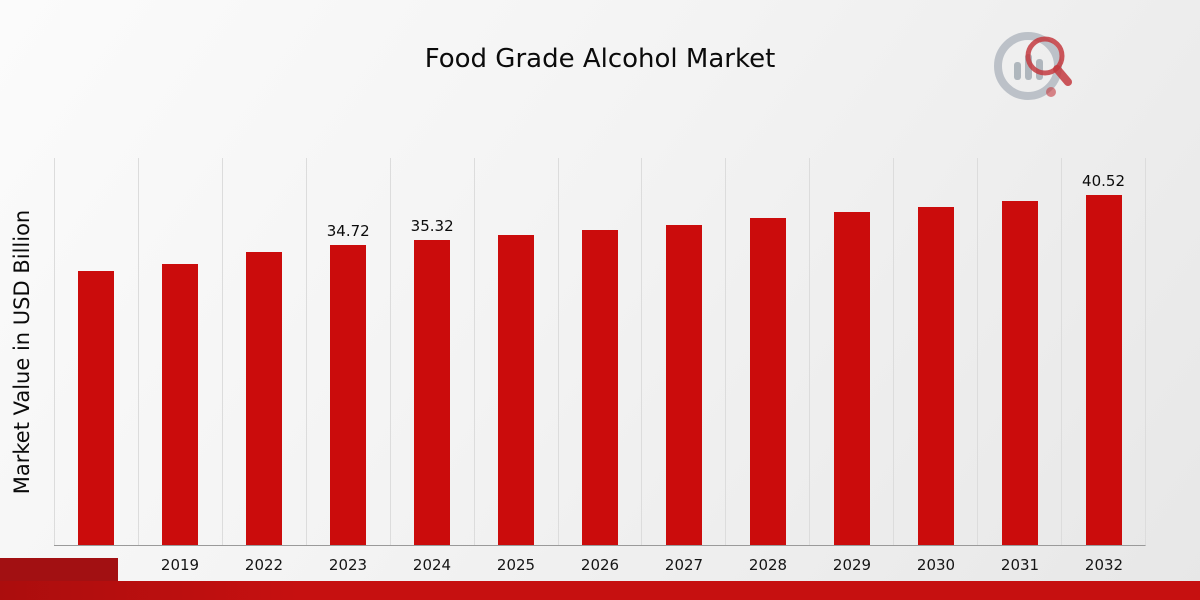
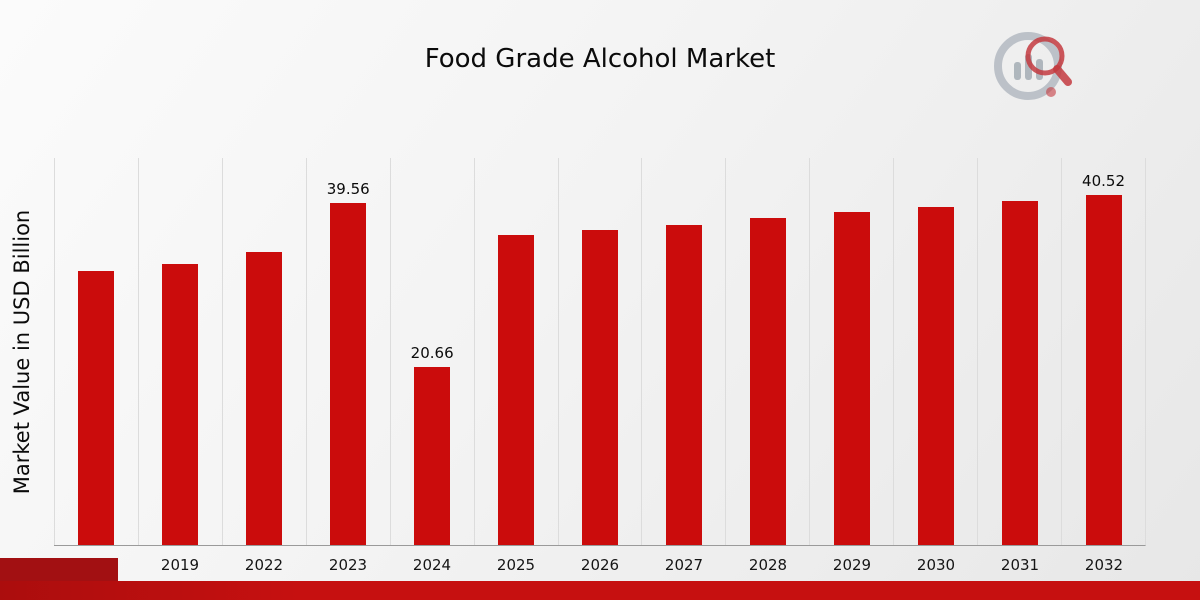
2023: 34.72 -> 39.56
2024: 35.32 -> 20.66
